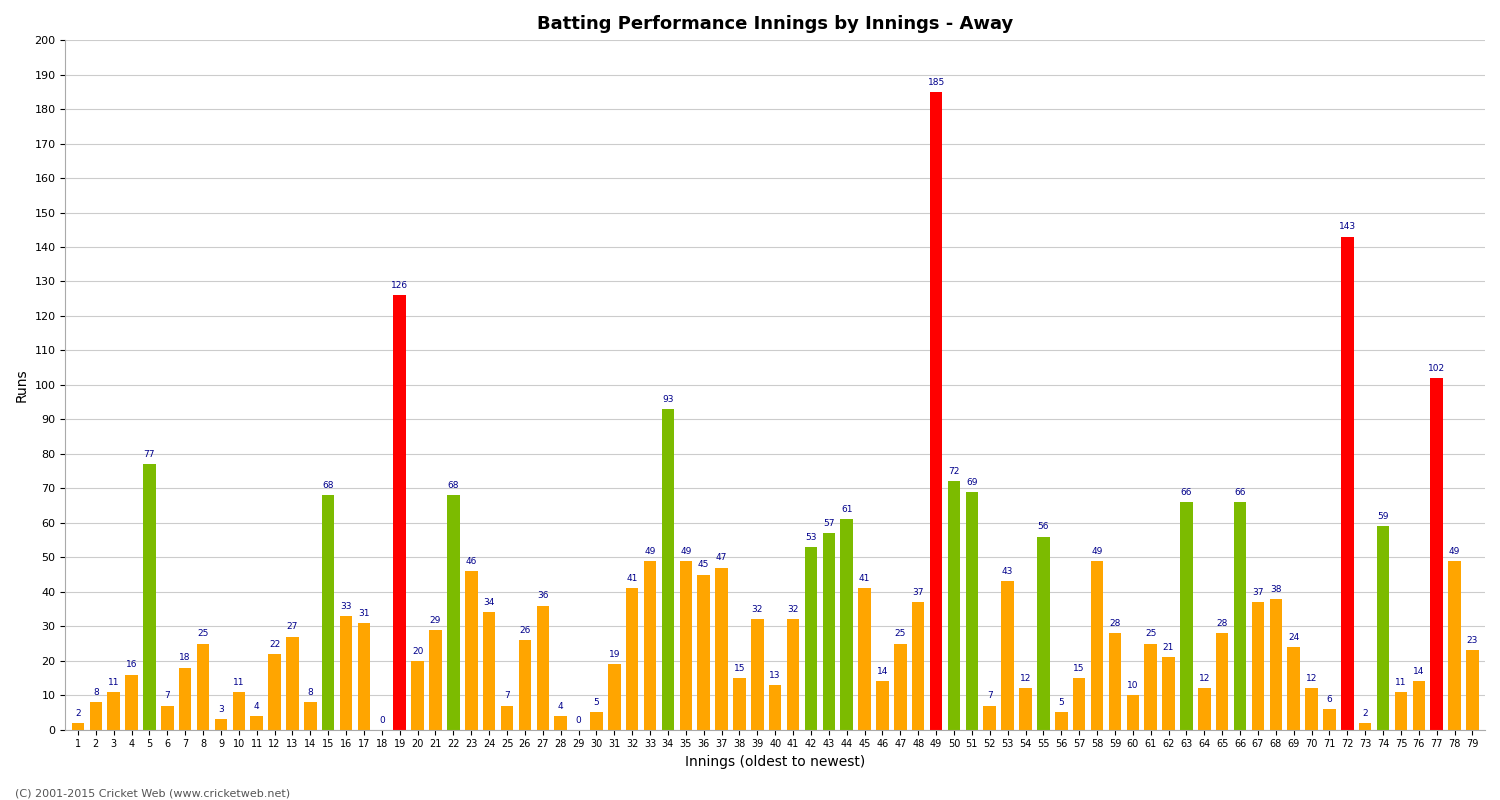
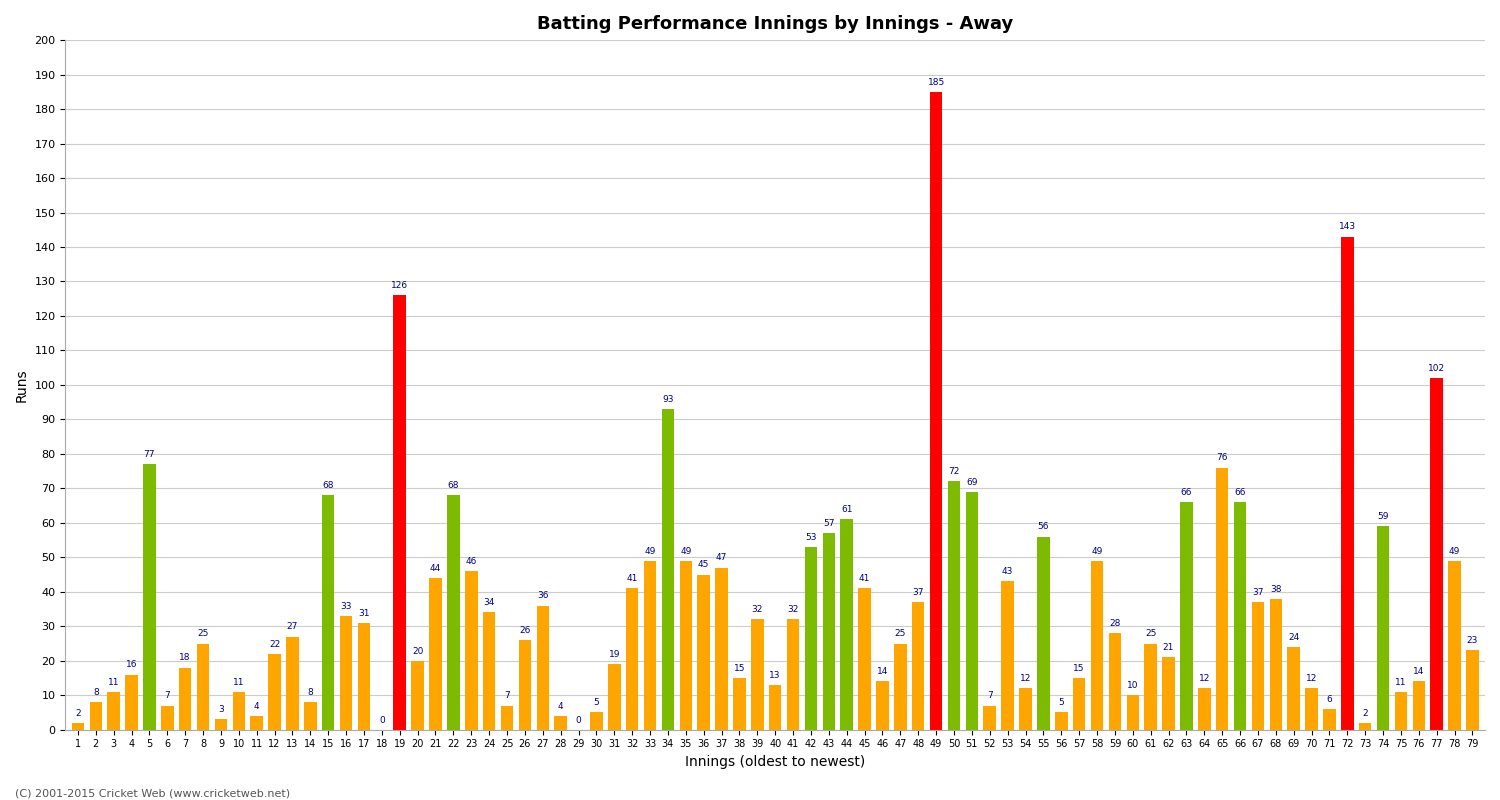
21: 29 -> 44
65: 28 -> 76
